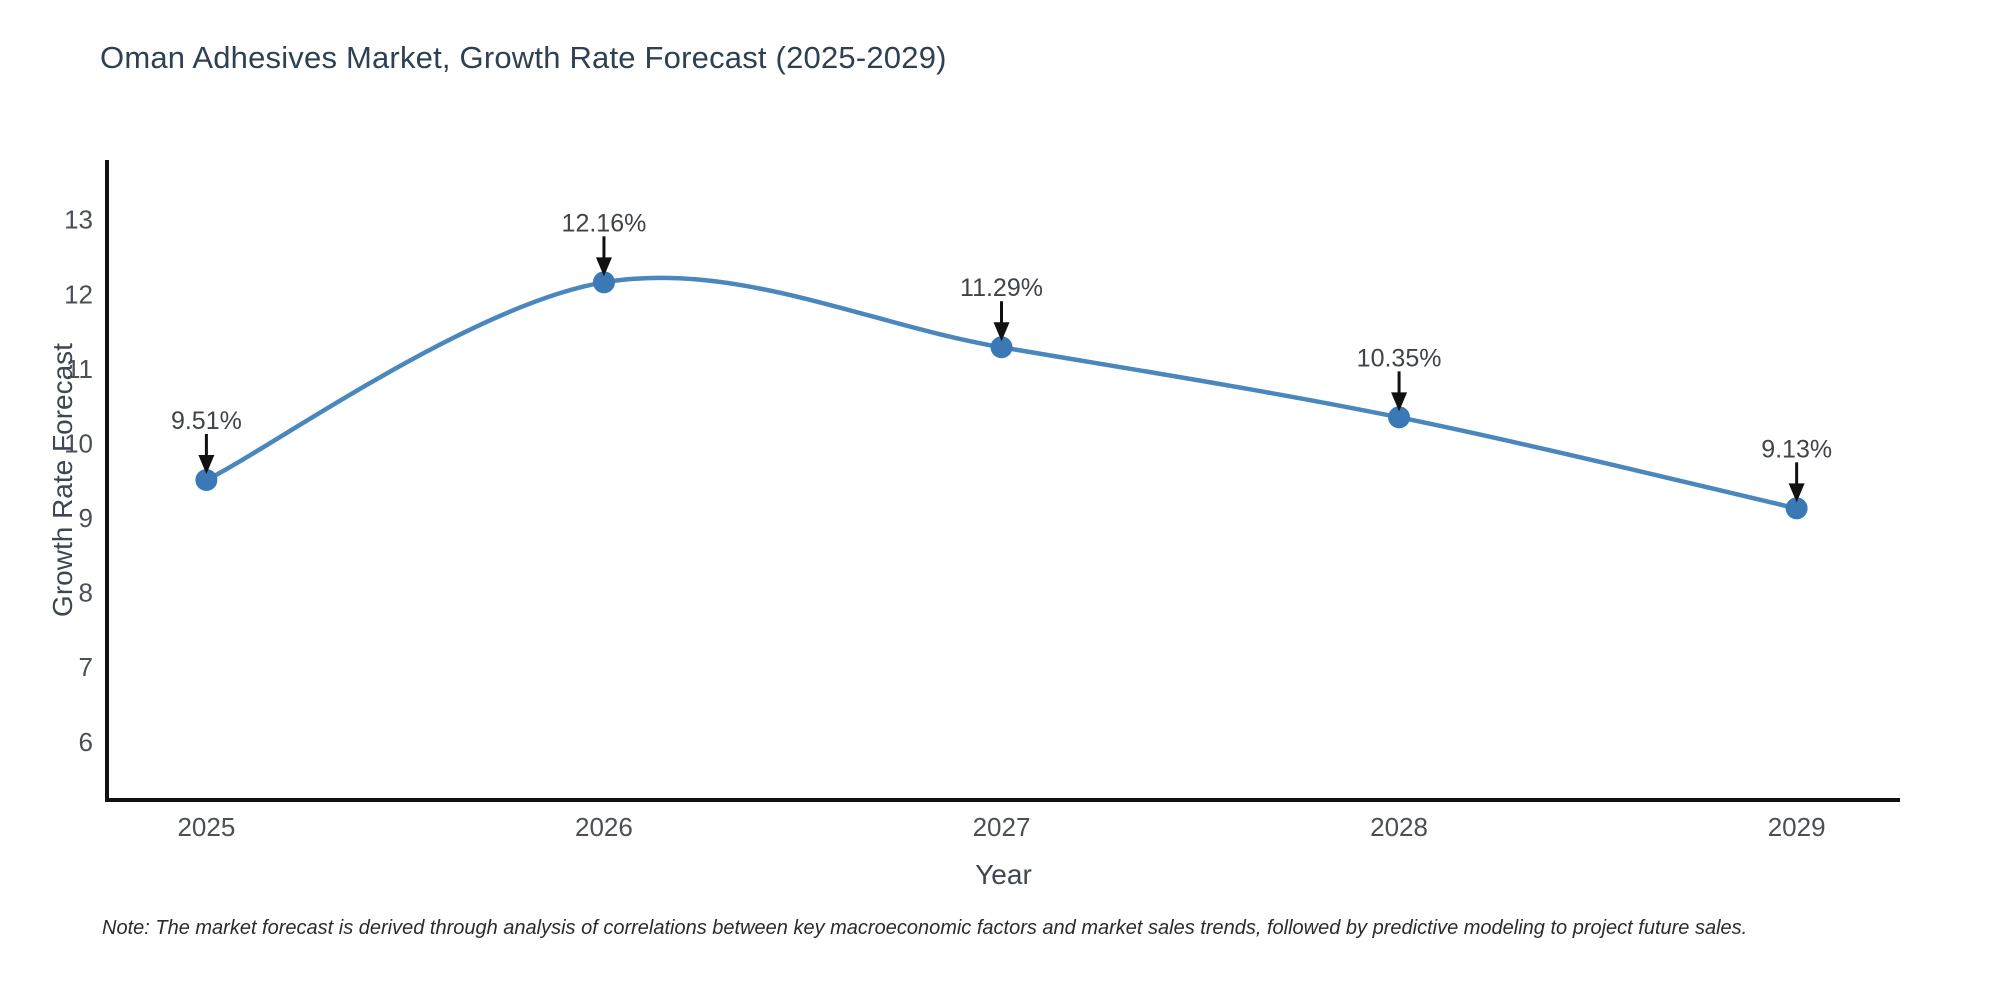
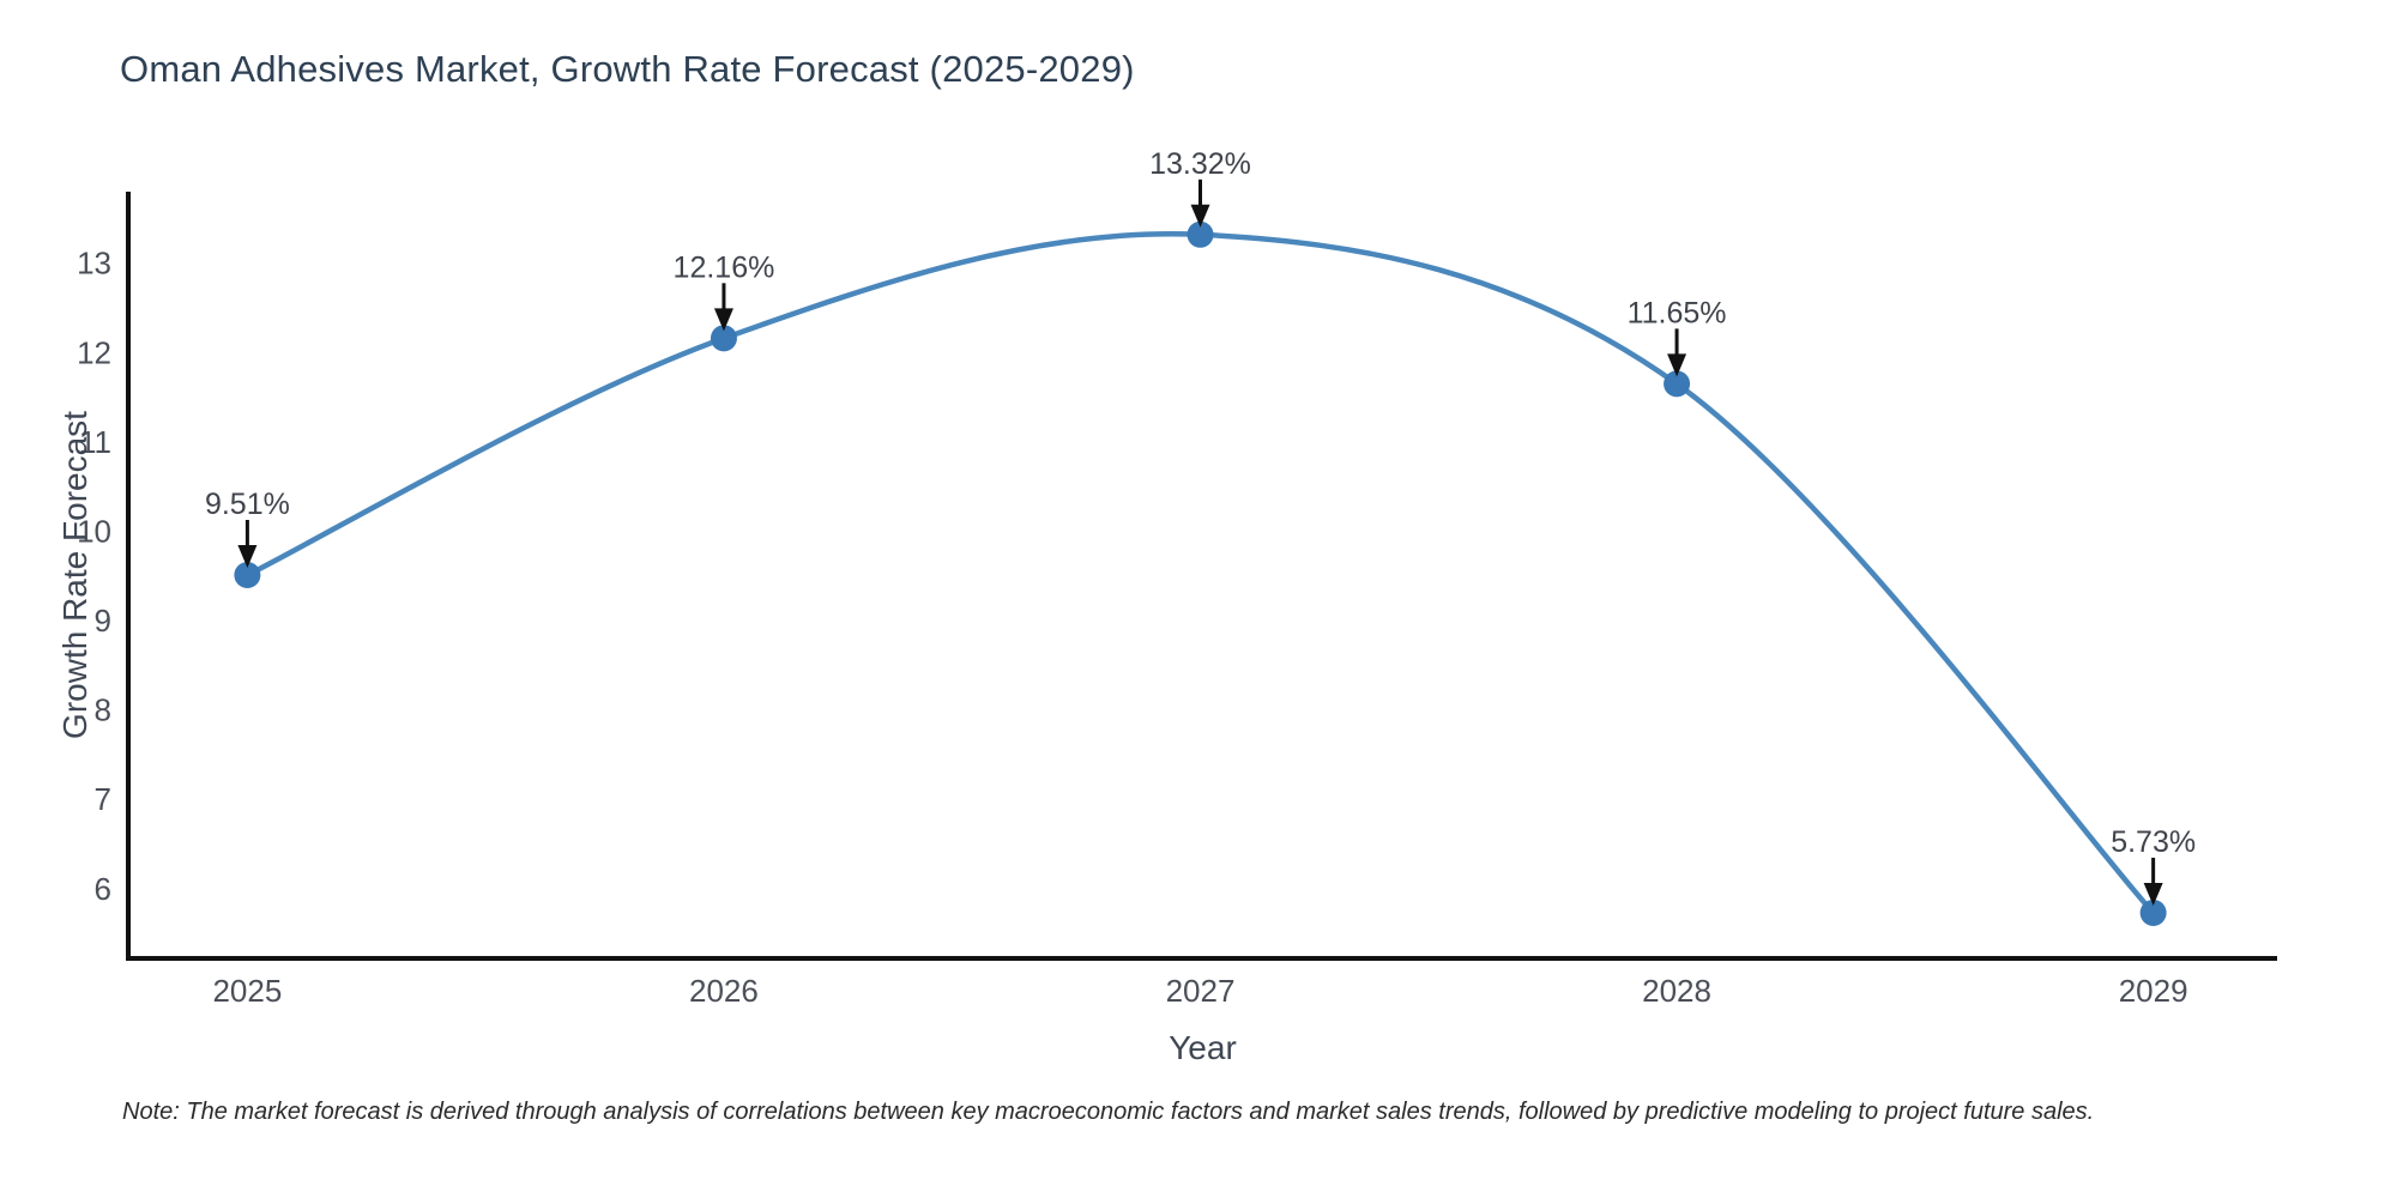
2027: 11.29% -> 13.32%
2028: 10.35% -> 11.65%
2029: 9.13% -> 5.73%
